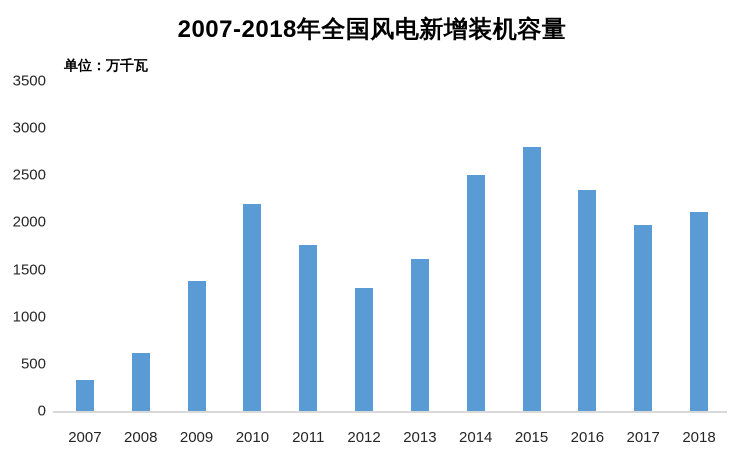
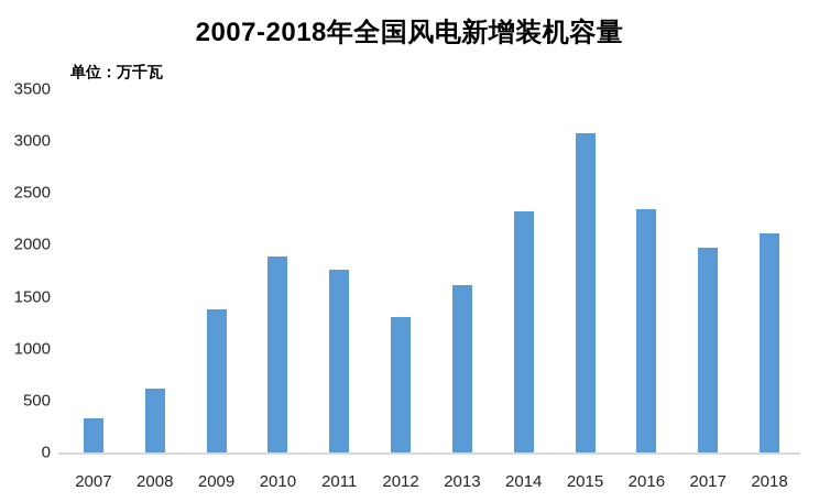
2010: 2200 -> 1900
2014: 2500 -> 2300
2015: 2800 -> 3100
